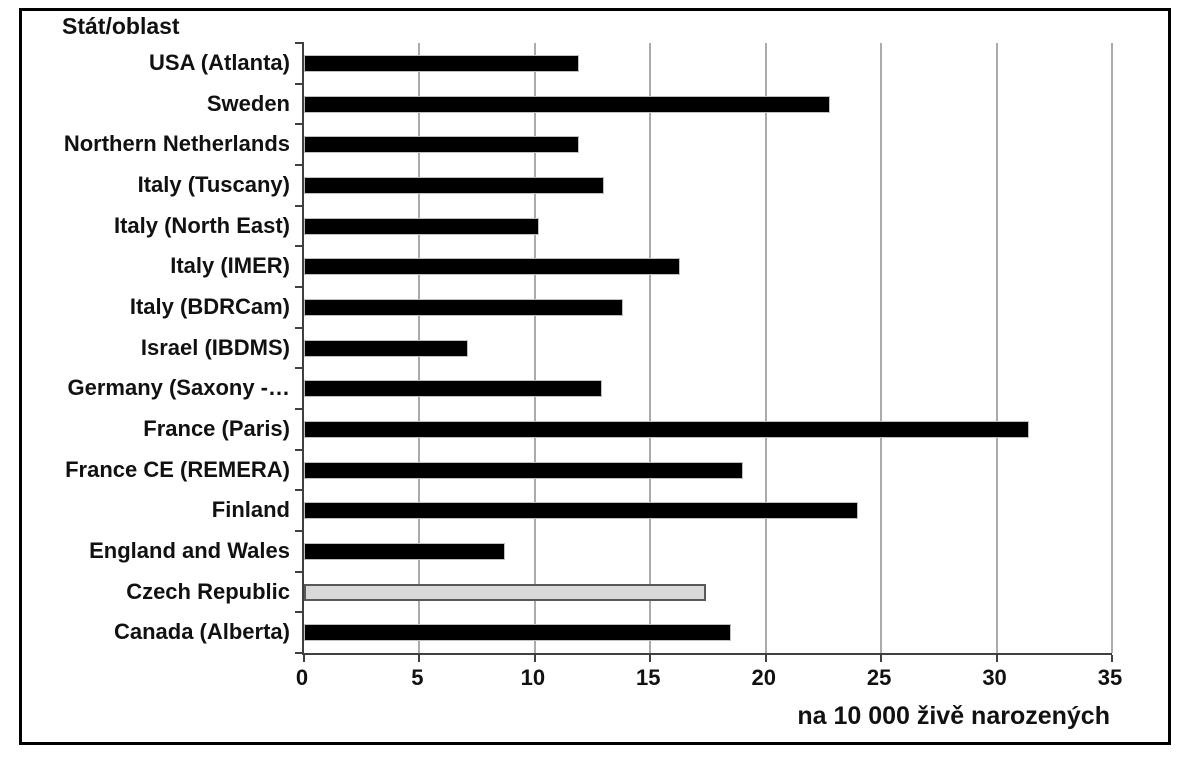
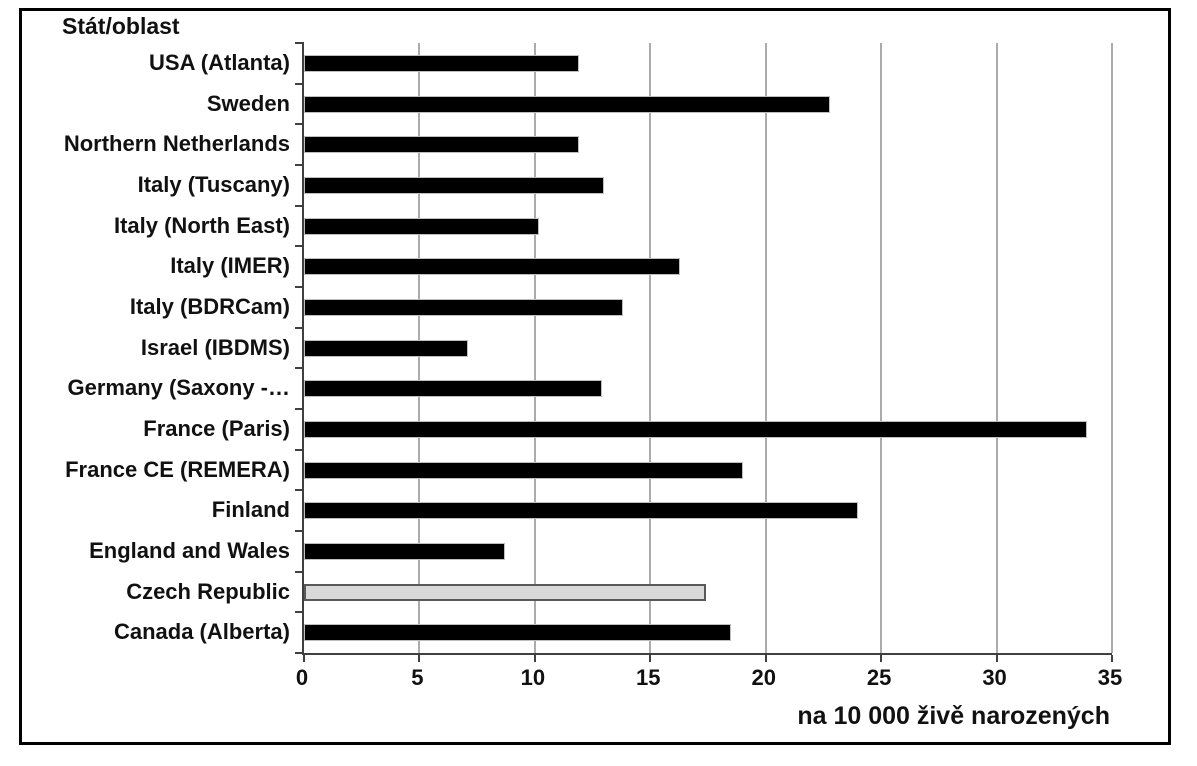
France (Paris): 31.4 -> 33.9
